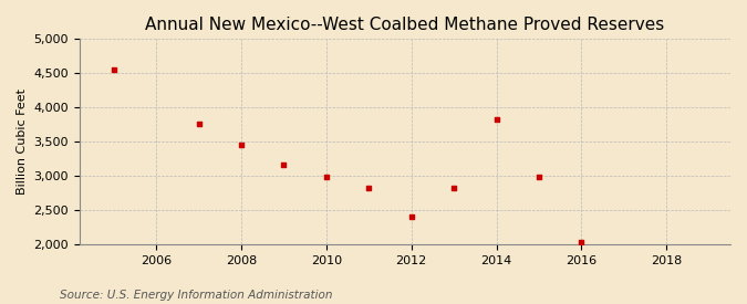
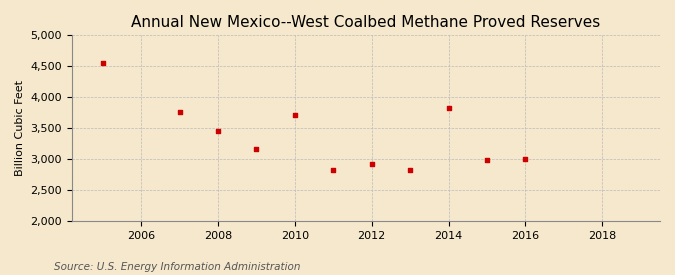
2010: 2,990 -> 3,720
2012: 2,400 -> 2,920
2016: 2,040 -> 3,000
